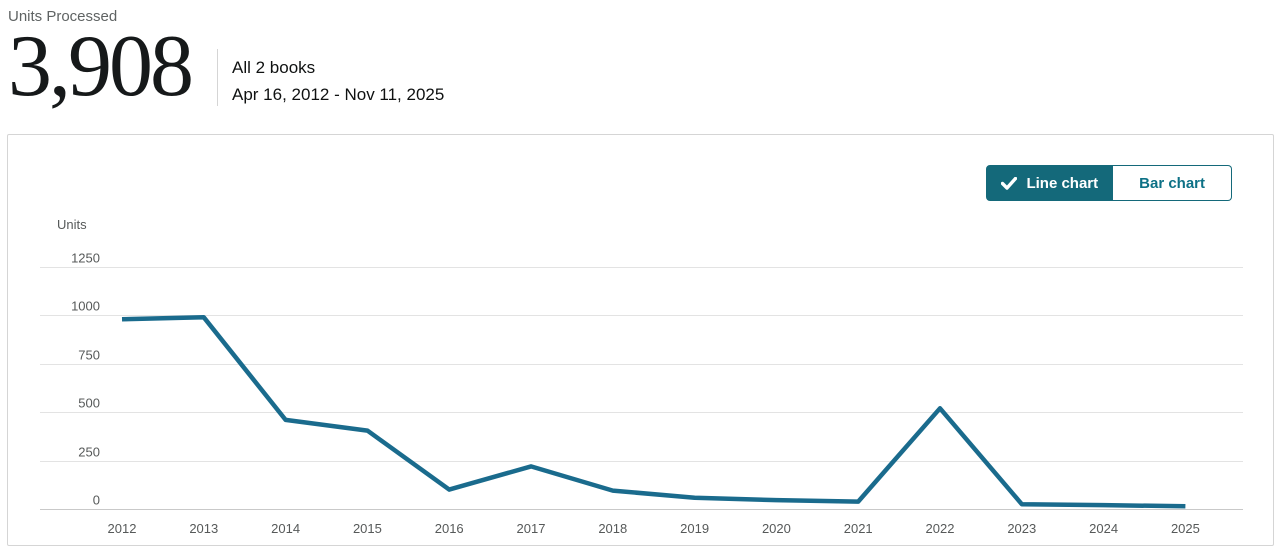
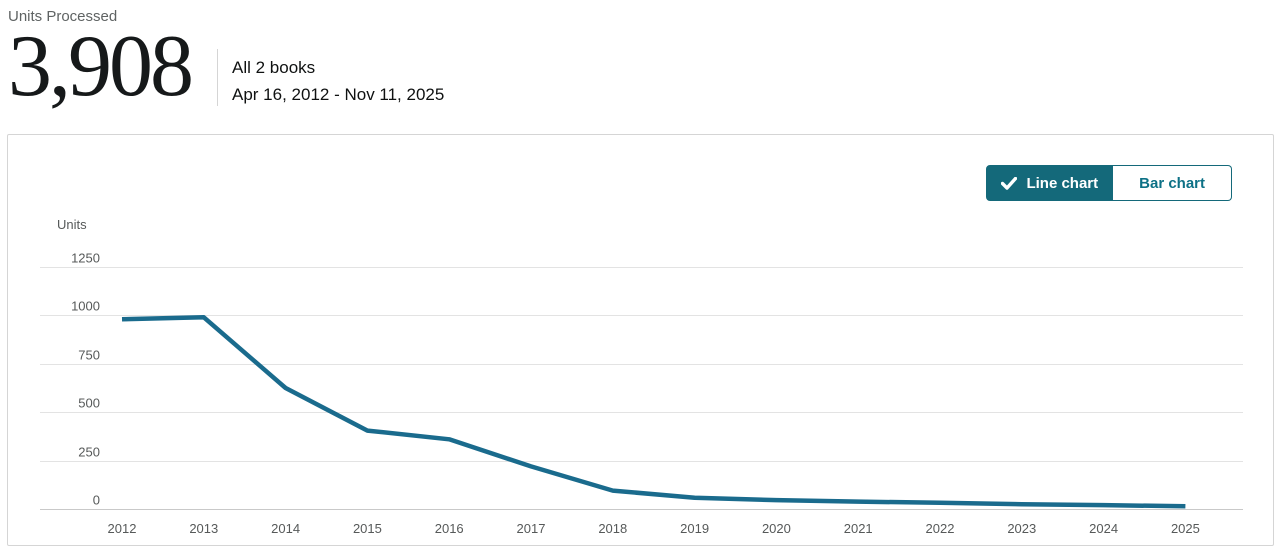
2014: 460 -> 620
2016: 100 -> 360
2022: 520 -> 30
